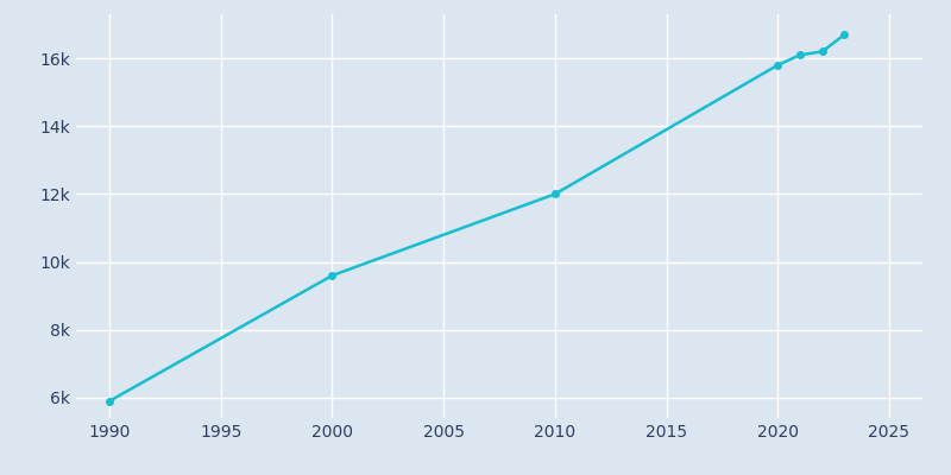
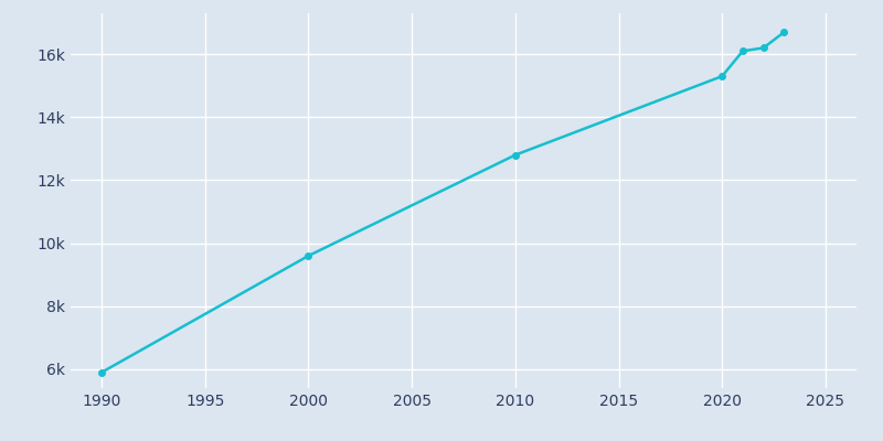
2010: 12.0k -> 12.8k
2020: 15.8k -> 15.3k
